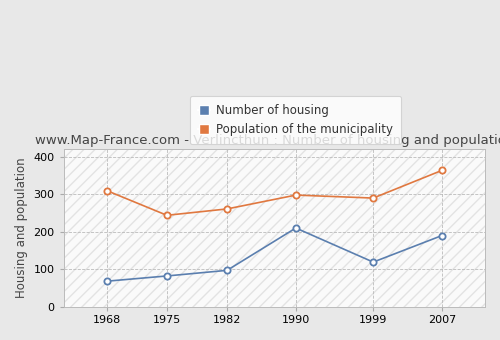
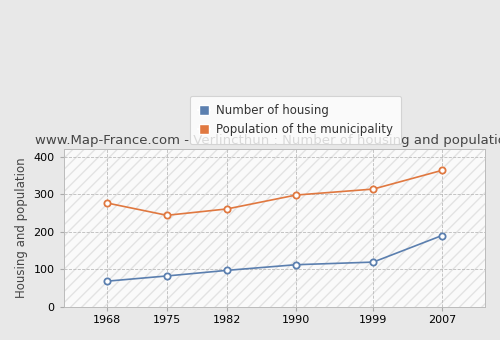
Population of the municipality/1968: 310 -> 277
Number of housing/1990: 210 -> 112
Population of the municipality/1999: 290 -> 314
